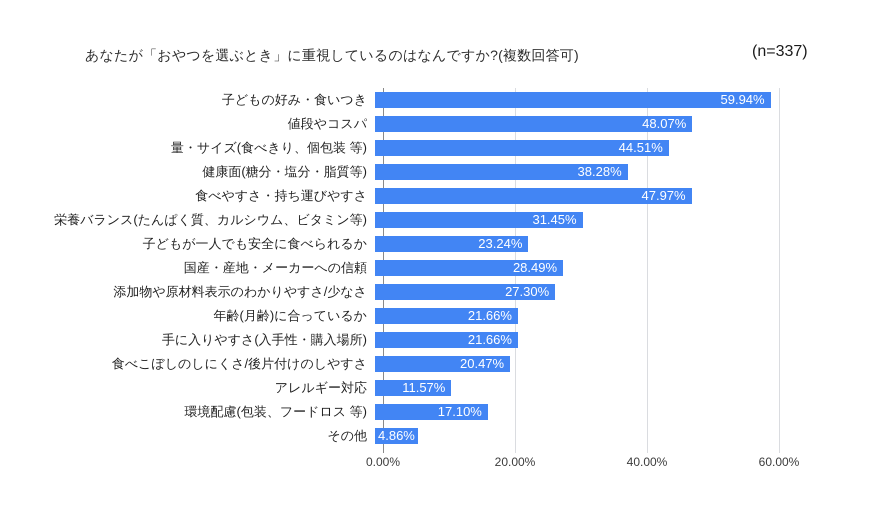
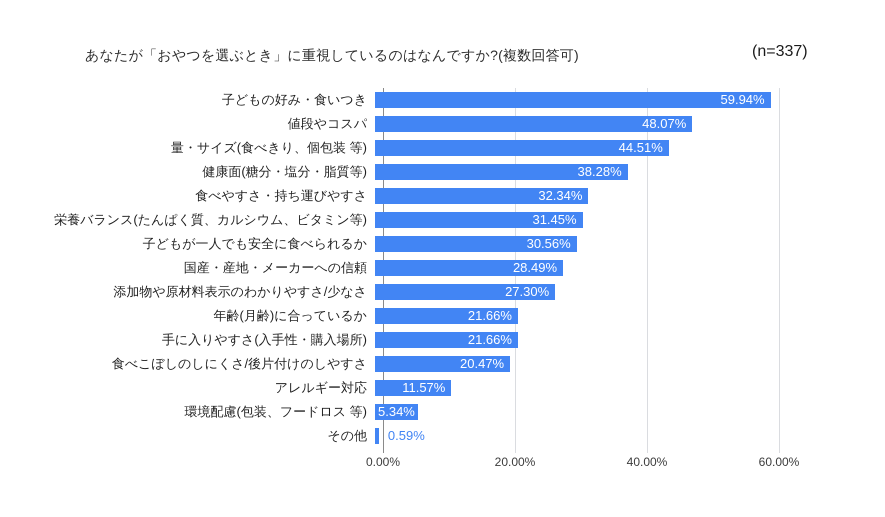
食べやすさ・持ち運びやすさ: 47.97% -> 32.34%
子どもが一人でも安全に食べられるか: 23.24% -> 30.56%
環境配慮(包装、フードロス 等): 17.10% -> 5.34%
その他: 4.86% -> 0.59%
